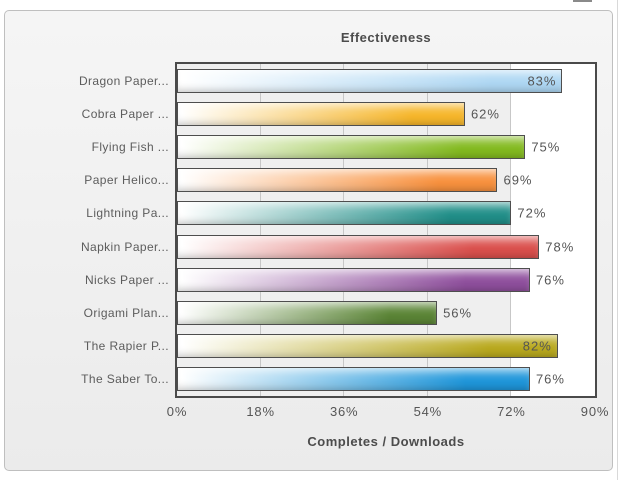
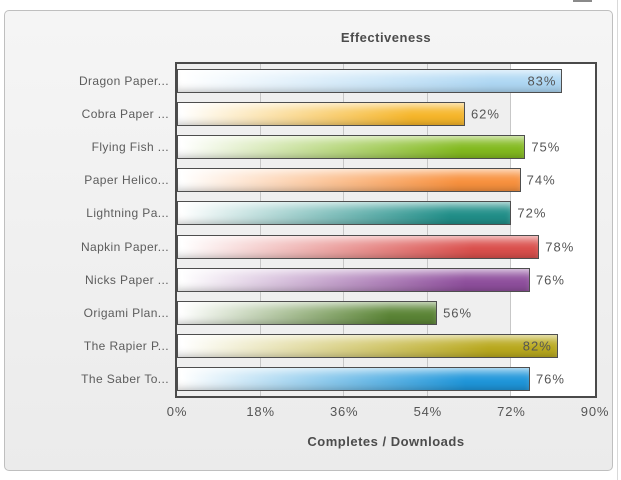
Paper Helico...: 69% -> 74%
